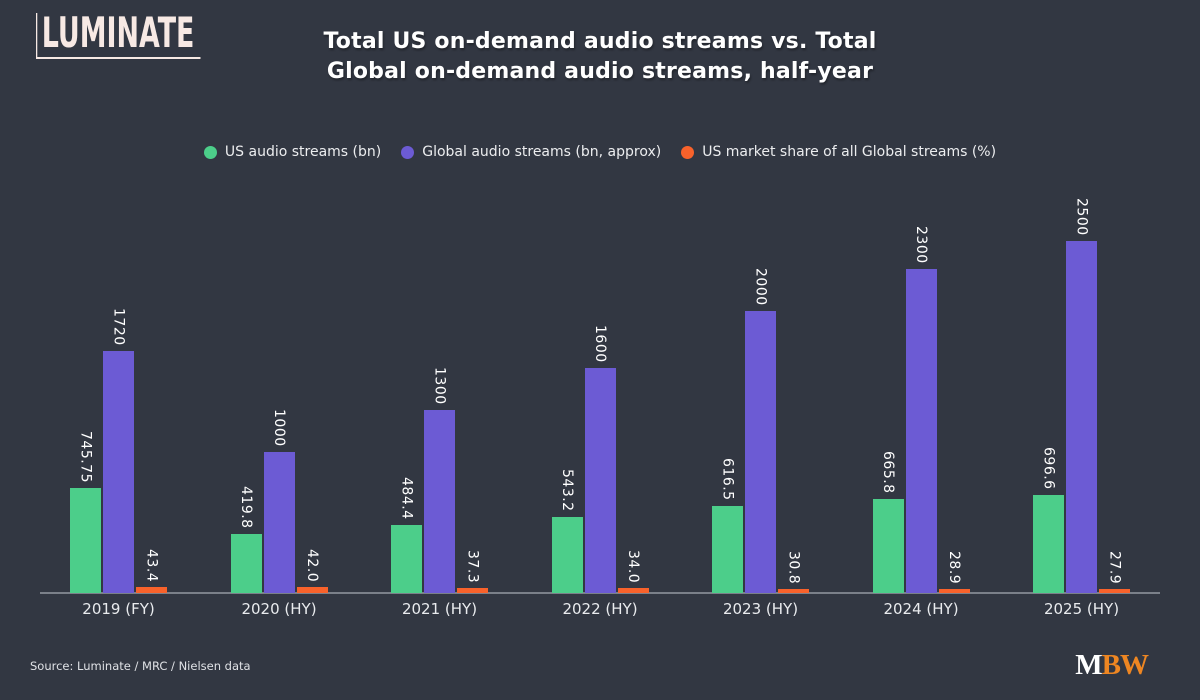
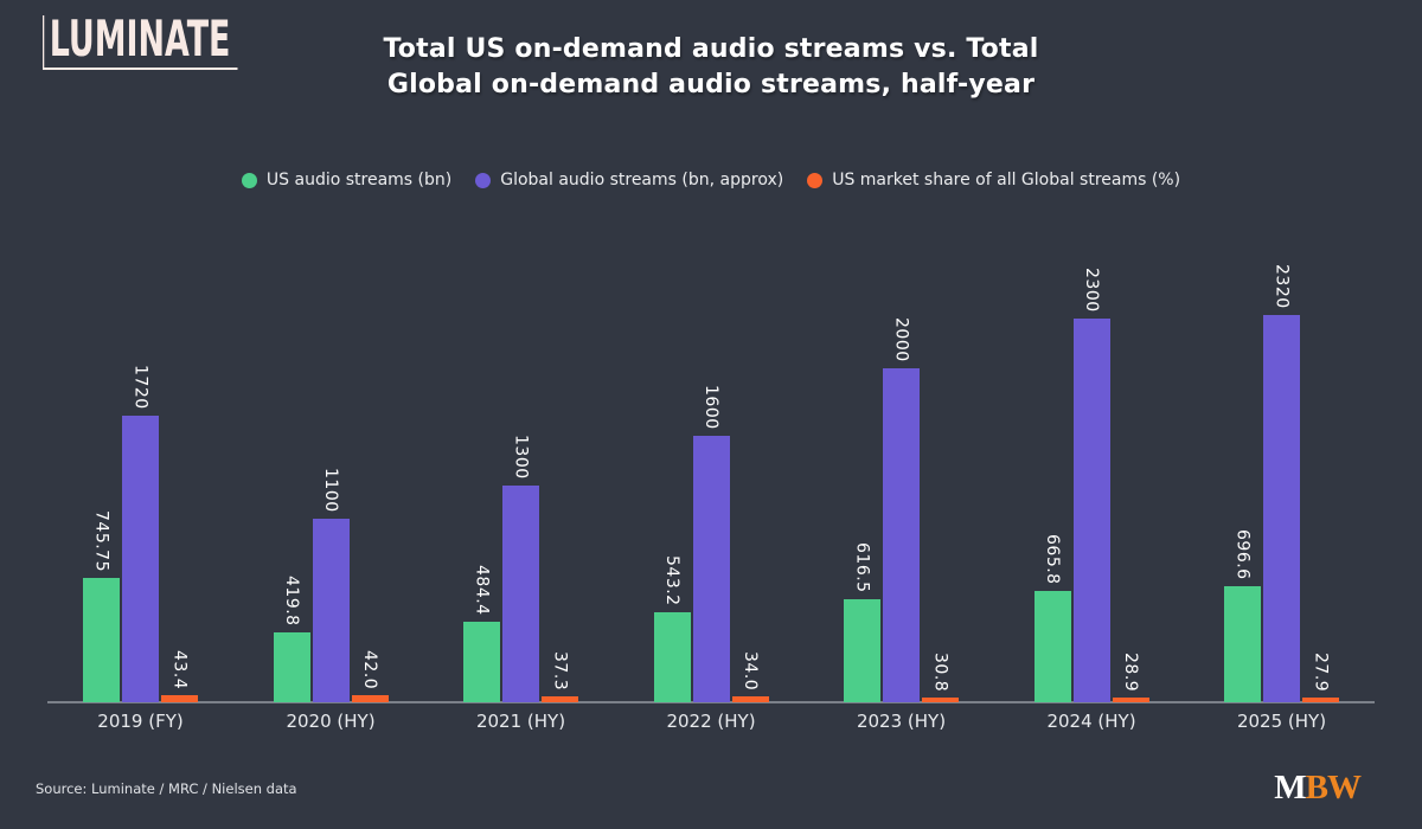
Global audio streams (bn, approx)/2020 (HY): 1000 -> 1100
Global audio streams (bn, approx)/2025 (HY): 2500 -> 2320
